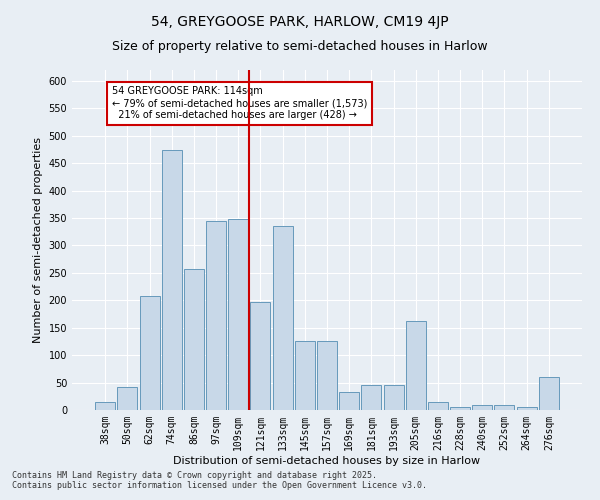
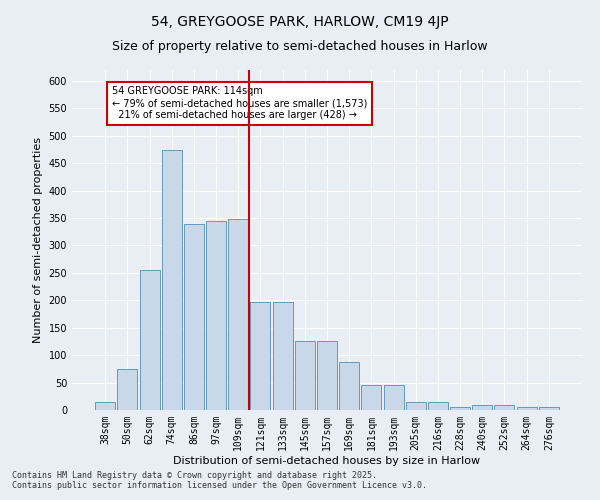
50sqm: 42 -> 75
62sqm: 208 -> 255
86sqm: 258 -> 340
133sqm: 336 -> 197
169sqm: 32 -> 87
205sqm: 162 -> 15
276sqm: 60 -> 5
